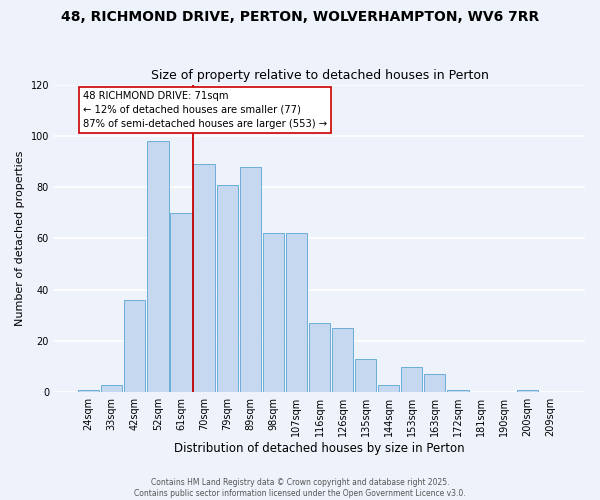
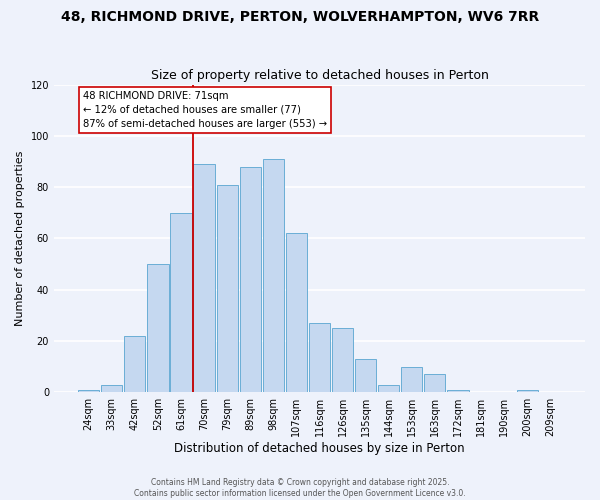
42sqm: 36 -> 22
52sqm: 98 -> 50
98sqm: 62 -> 91
